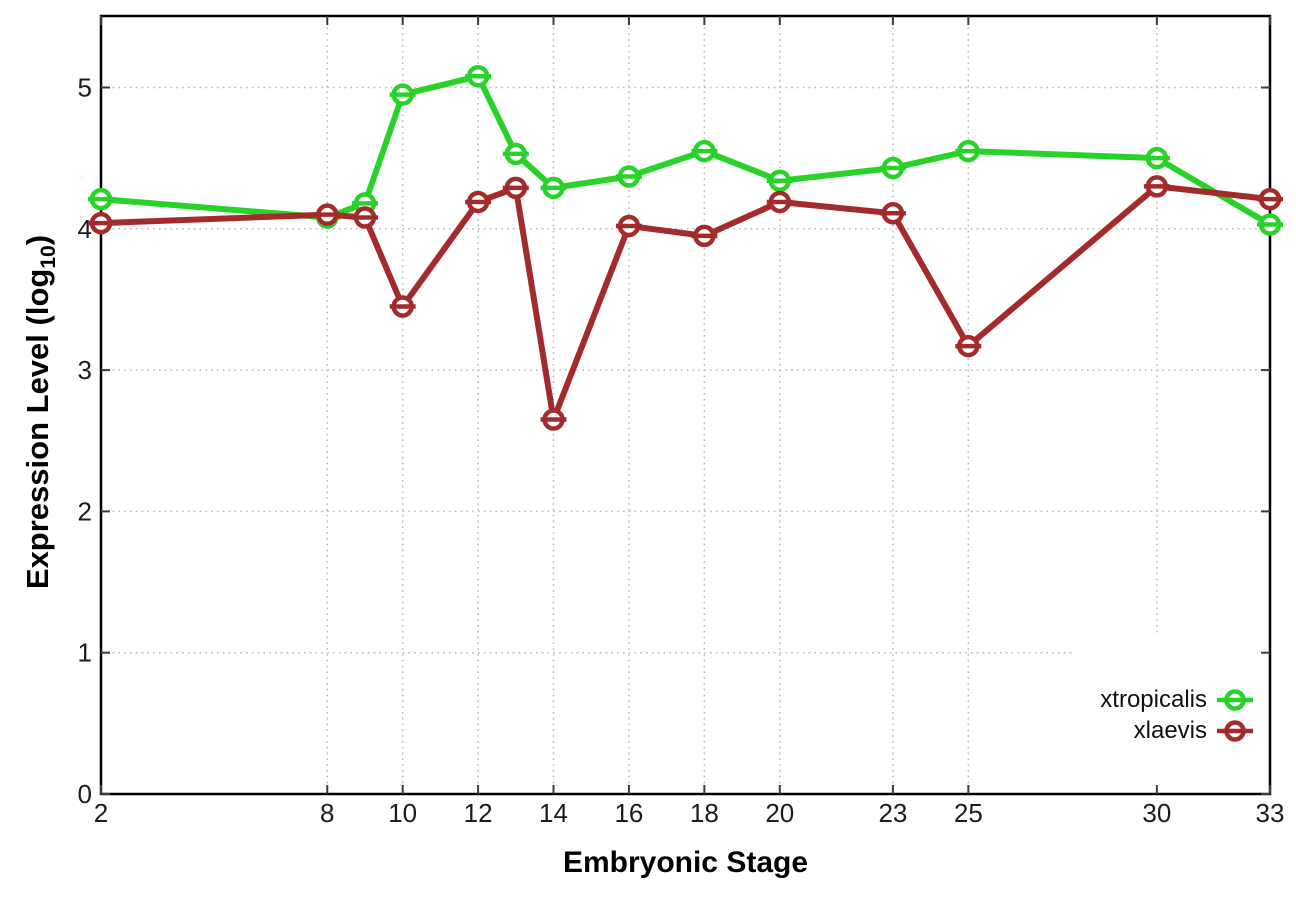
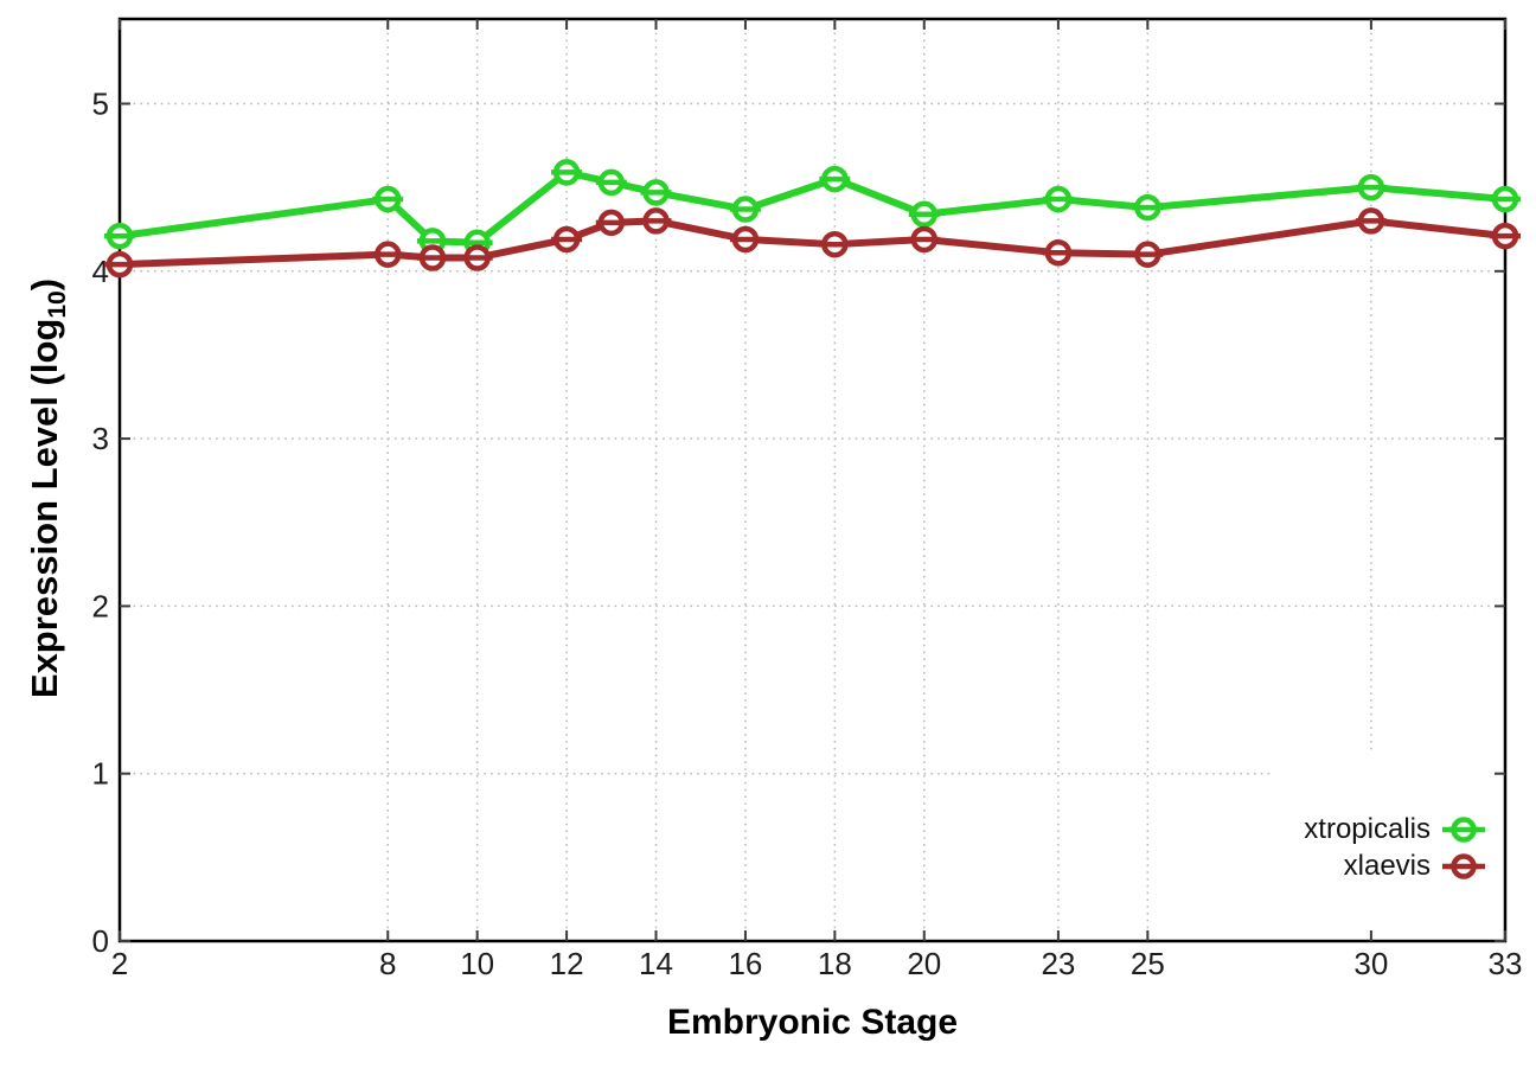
xtropicalis/8: 4.08 -> 4.43
xtropicalis/10: 4.95 -> 4.17
xlaevis/10: 3.45 -> 4.08
xtropicalis/12: 5.08 -> 4.59
xtropicalis/14: 4.29 -> 4.47
xlaevis/14: 2.65 -> 4.30
xlaevis/16: 4.02 -> 4.19
xlaevis/18: 3.95 -> 4.16
xtropicalis/25: 4.55 -> 4.38
xlaevis/25: 3.17 -> 4.10
xtropicalis/33: 4.03 -> 4.43
